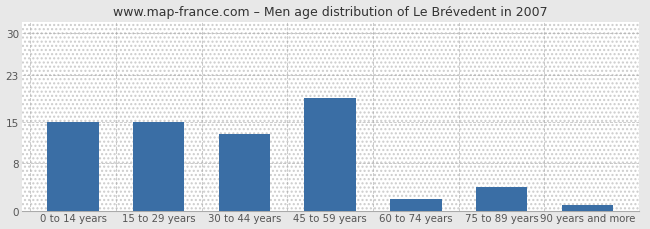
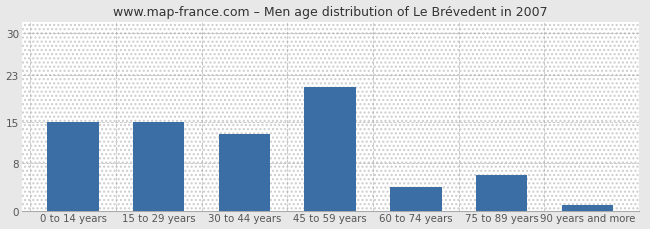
45 to 59 years: 19 -> 21
60 to 74 years: 2 -> 4
75 to 89 years: 4 -> 6
